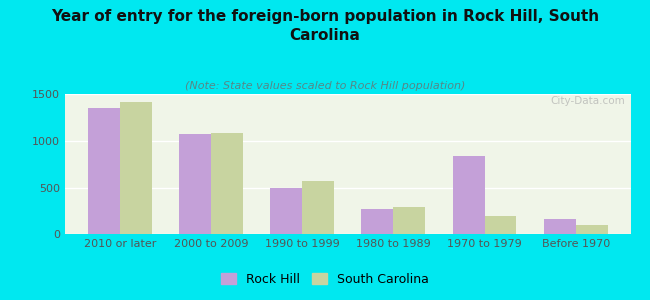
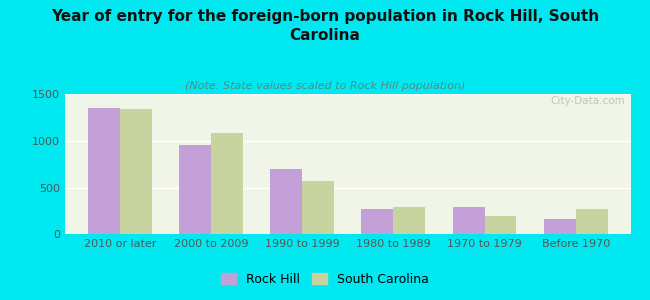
South Carolina/2010 or later: 1420 -> 1340
Rock Hill/2000 to 2009: 1080 -> 960
Rock Hill/1990 to 1999: 500 -> 700
Rock Hill/1970 to 1979: 840 -> 280
South Carolina/Before 1970: 100 -> 270
